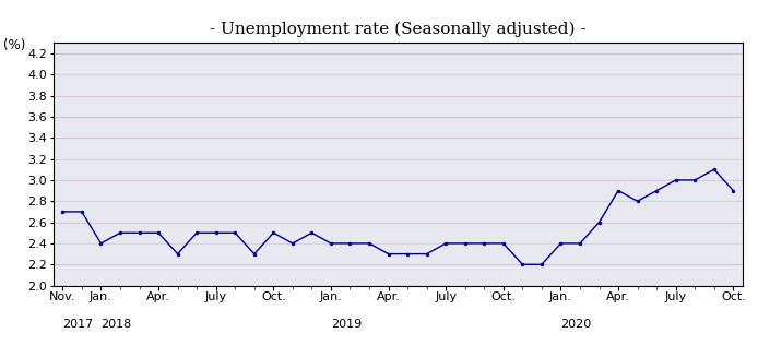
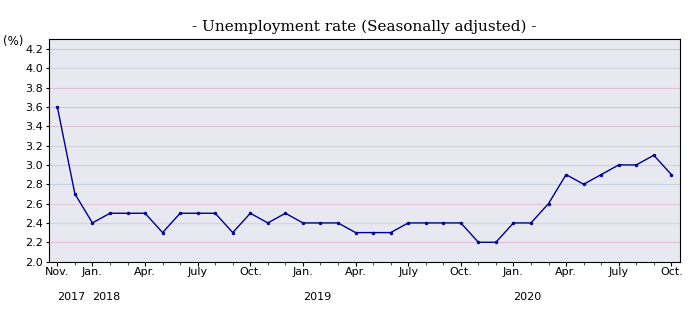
Nov.: 2.7 -> 3.6
